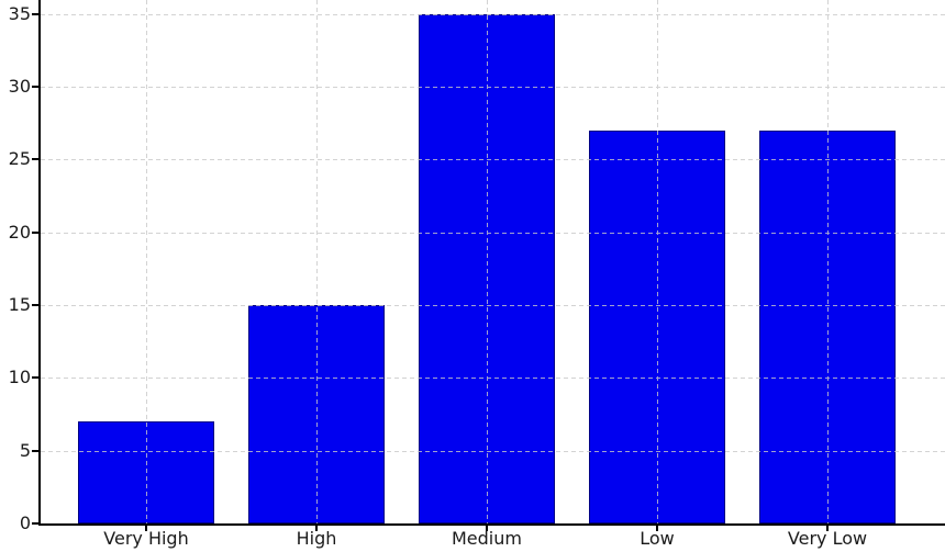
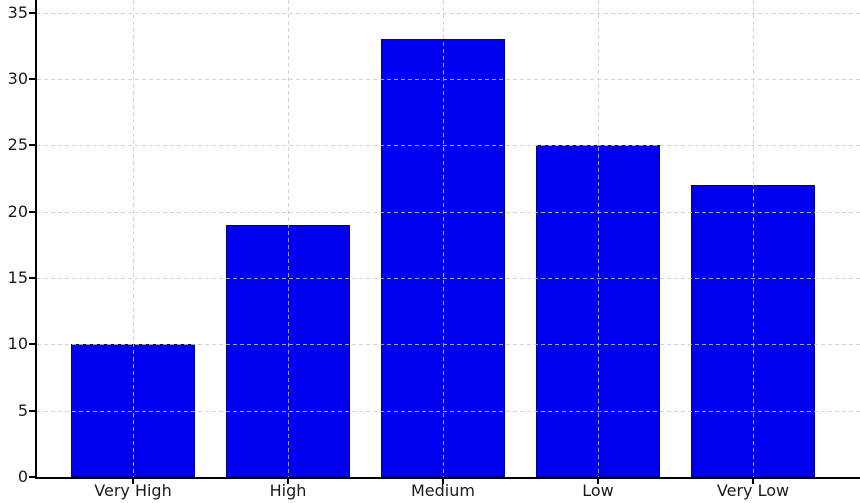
Very High: 7 -> 10
High: 15 -> 19
Medium: 35 -> 33
Low: 27 -> 25
Very Low: 27 -> 22
